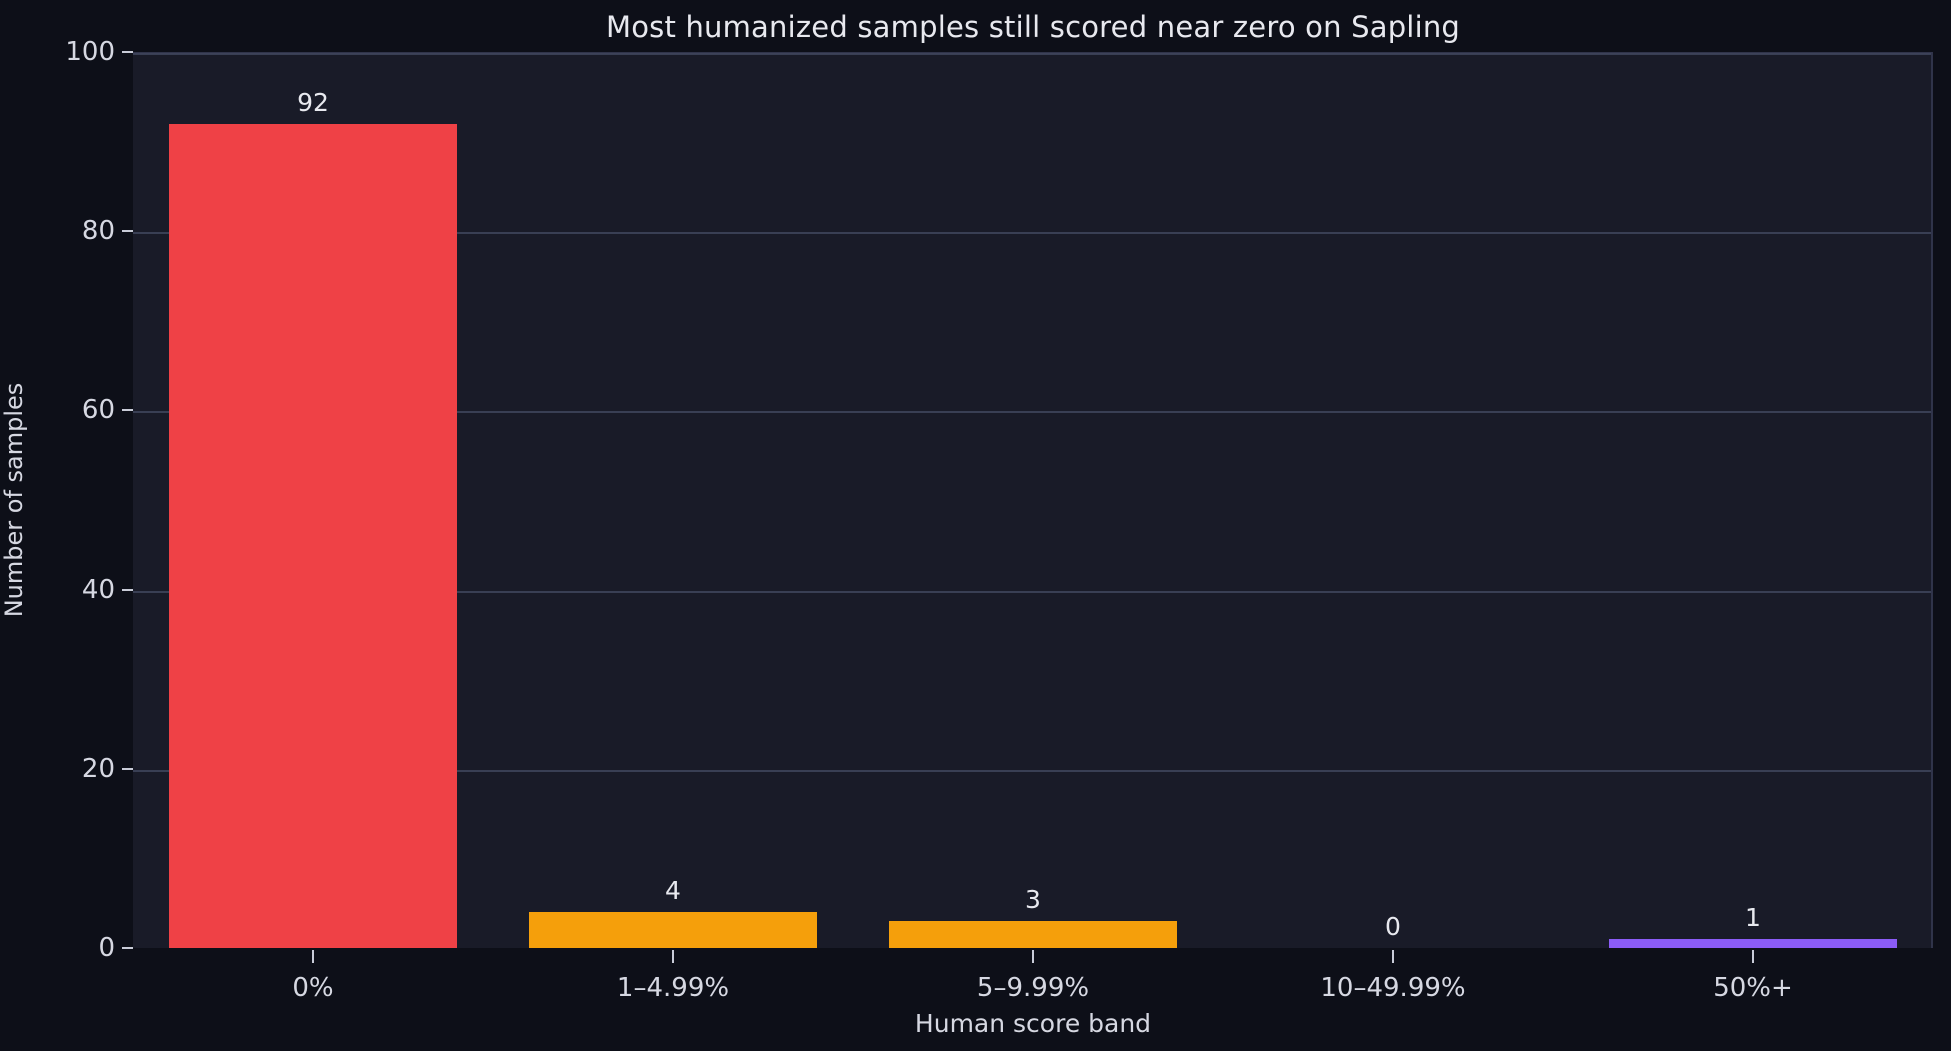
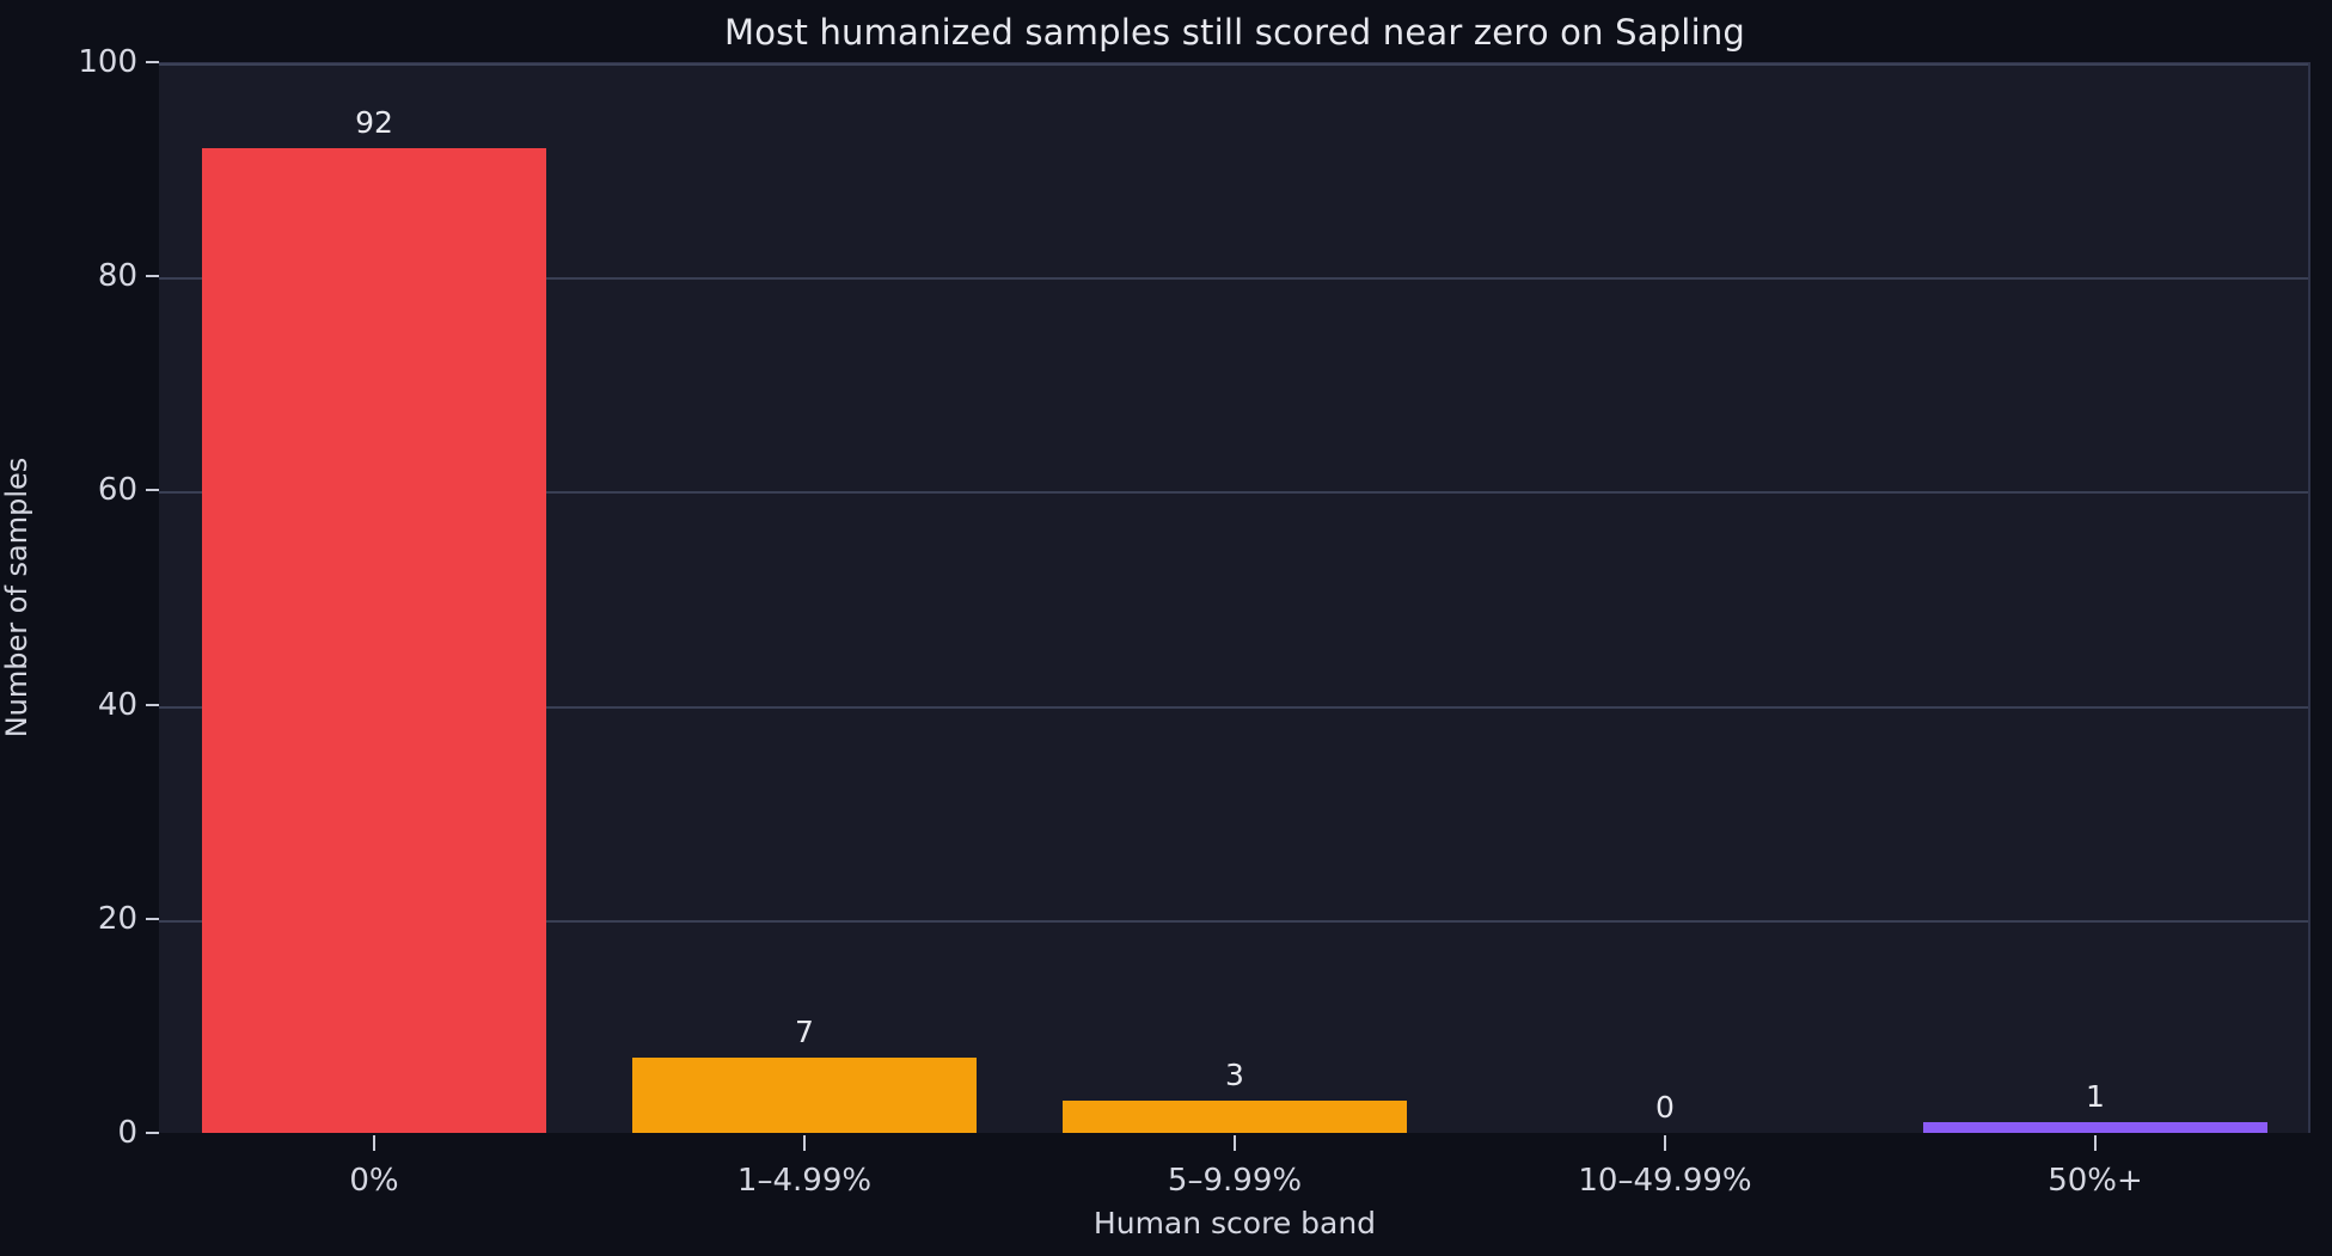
1–4.99%: 4 -> 7
